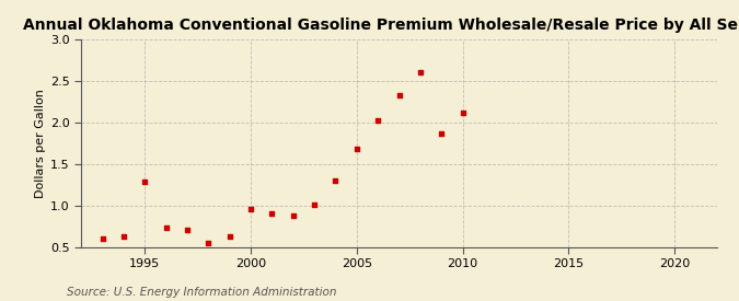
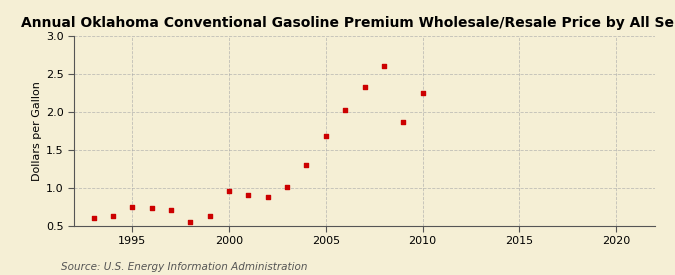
1995: 1.28 -> 0.75
2010: 2.12 -> 2.25
